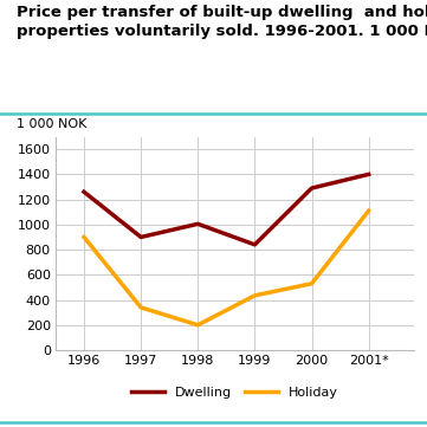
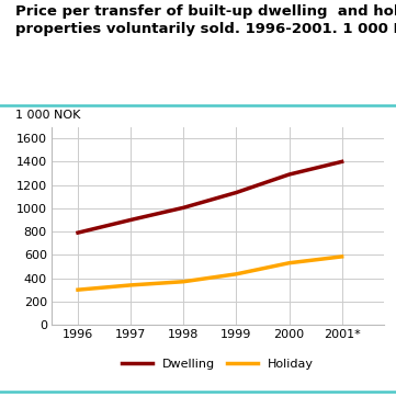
Dwelling/1996: 1260 -> 790
Holiday/1996: 900 -> 300
Holiday/1998: 200 -> 370
Dwelling/1999: 840 -> 1140
Holiday/2001*: 1110 -> 580
